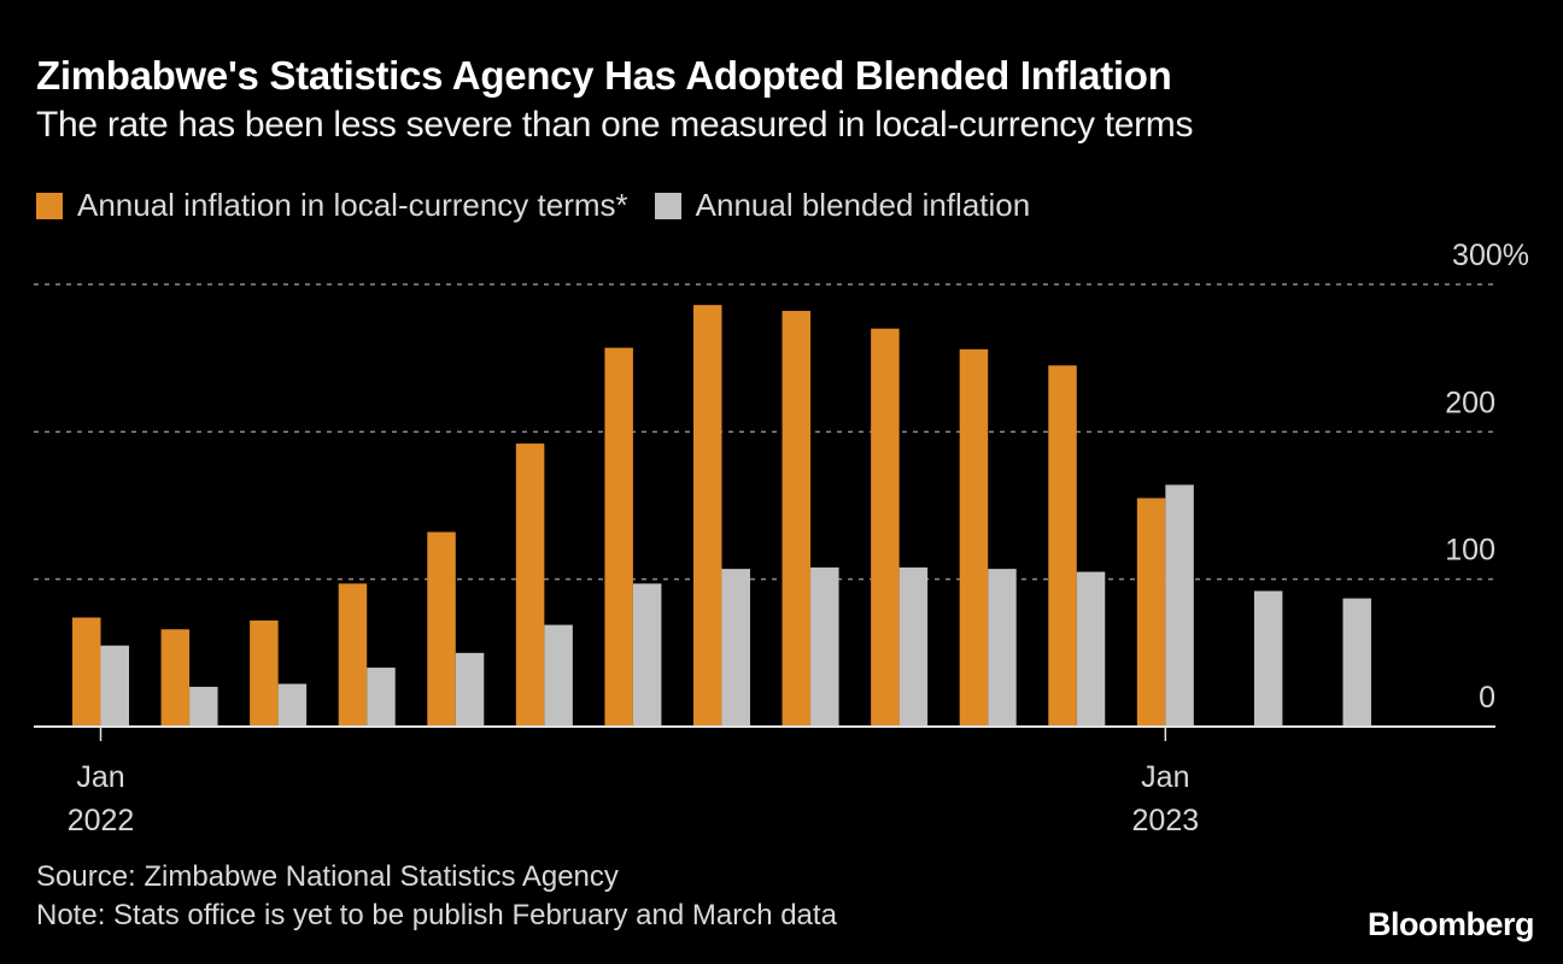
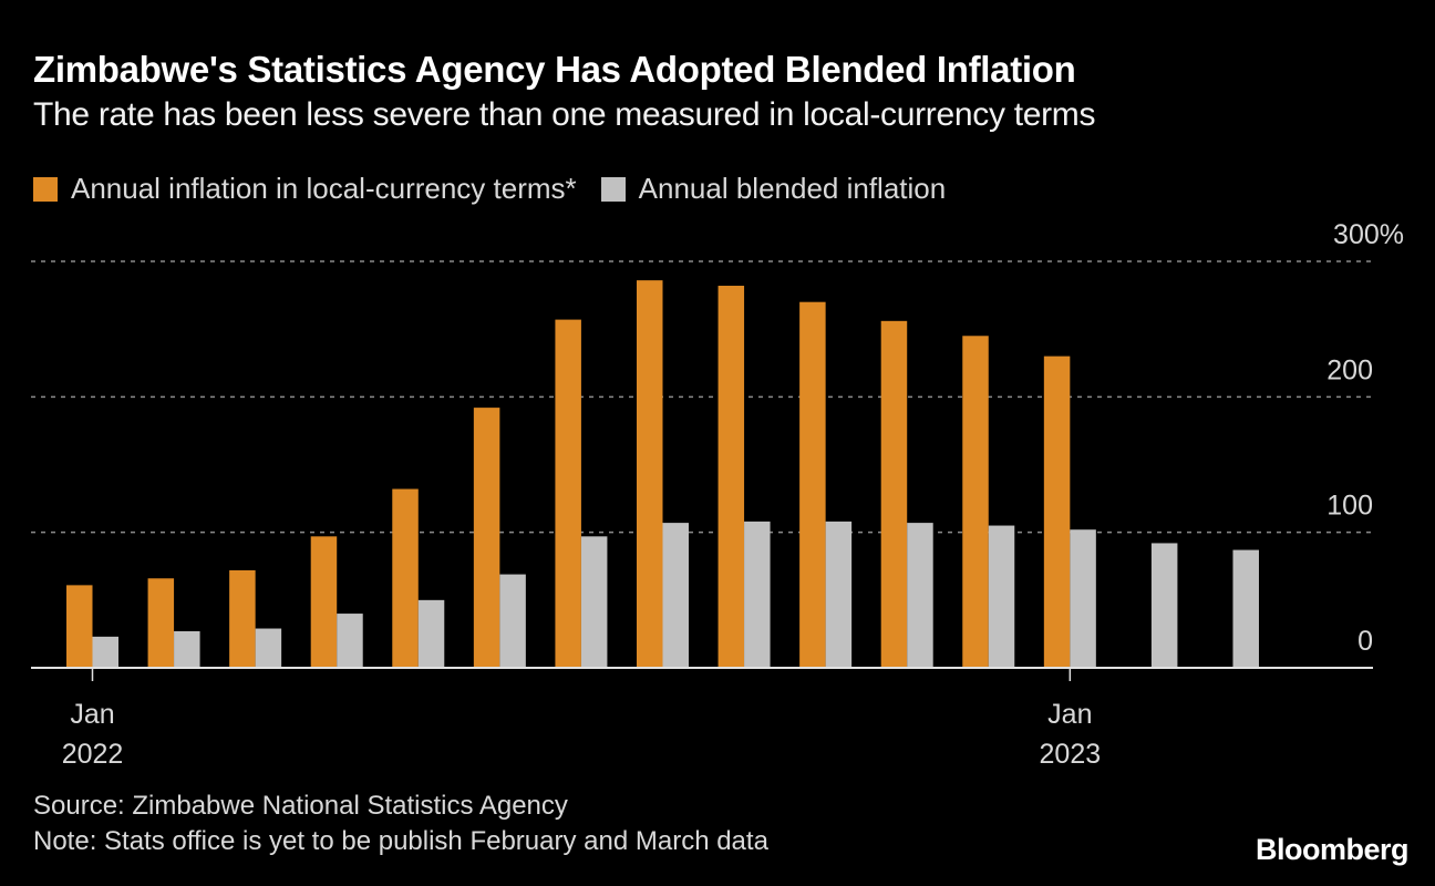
Annual inflation in local-currency terms*/Jan 2022: 74 -> 61
Annual blended inflation/Jan 2022: 55 -> 23
Annual inflation in local-currency terms*/Jan 2023: 155 -> 230
Annual blended inflation/Jan 2023: 164 -> 102
